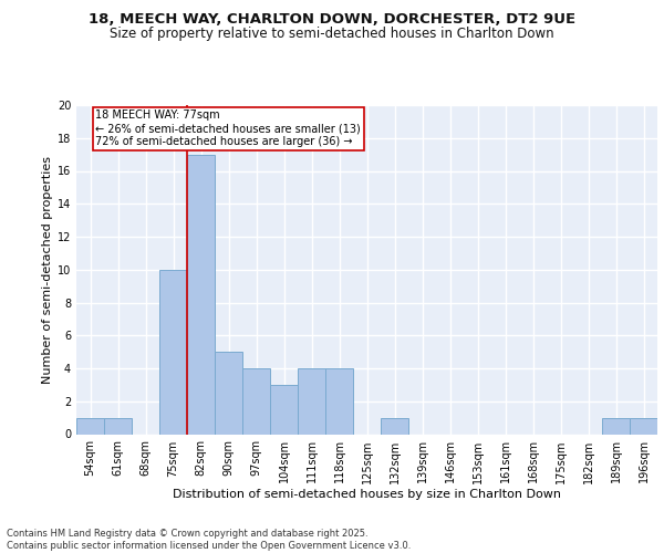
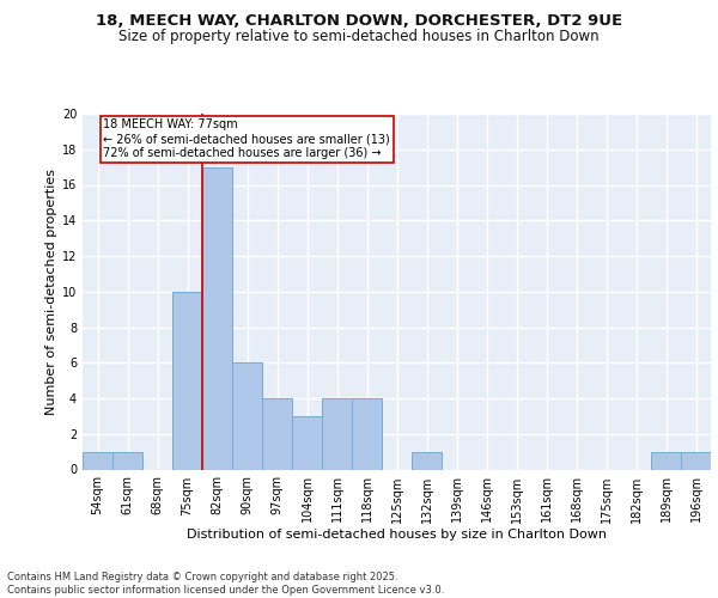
90sqm: 5 -> 6
